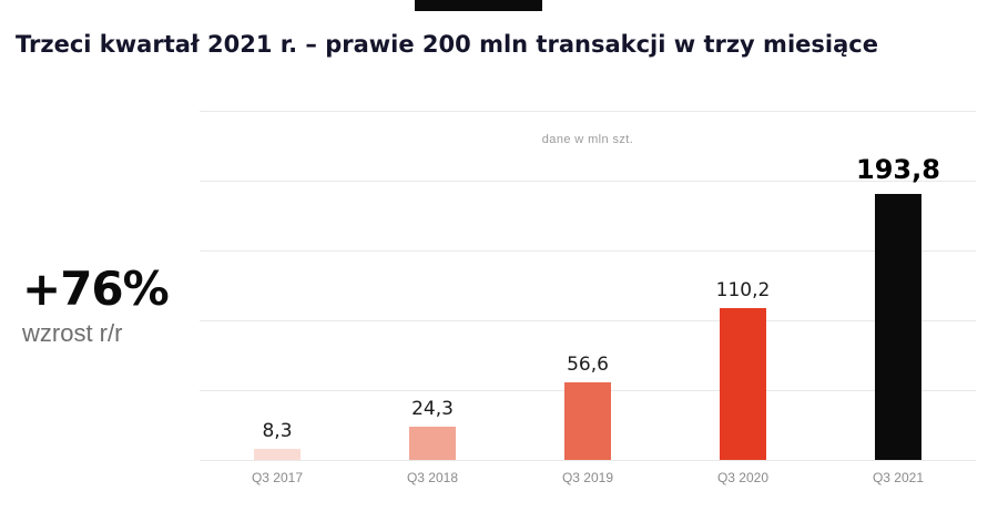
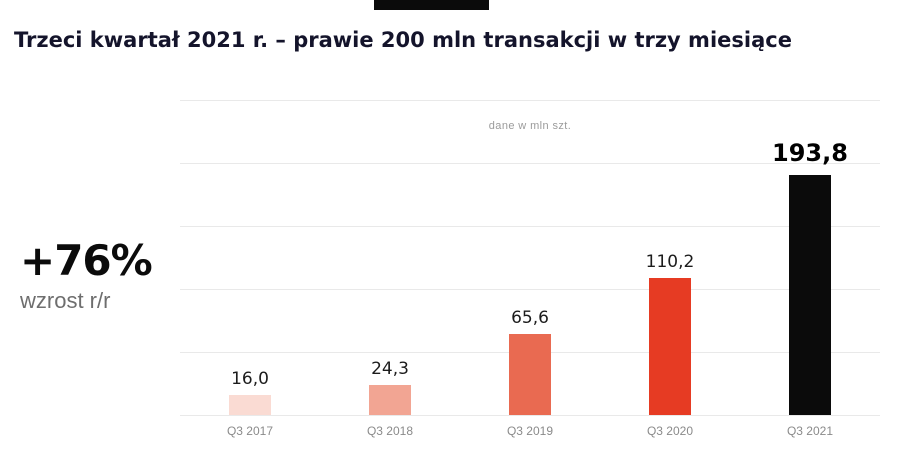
Q3 2017: 8,3 -> 16,0
Q3 2019: 56,6 -> 65,6
